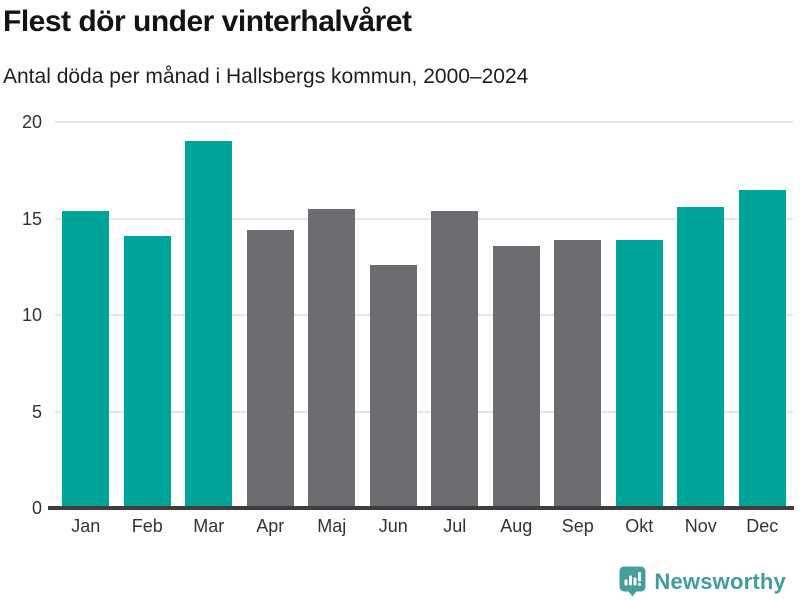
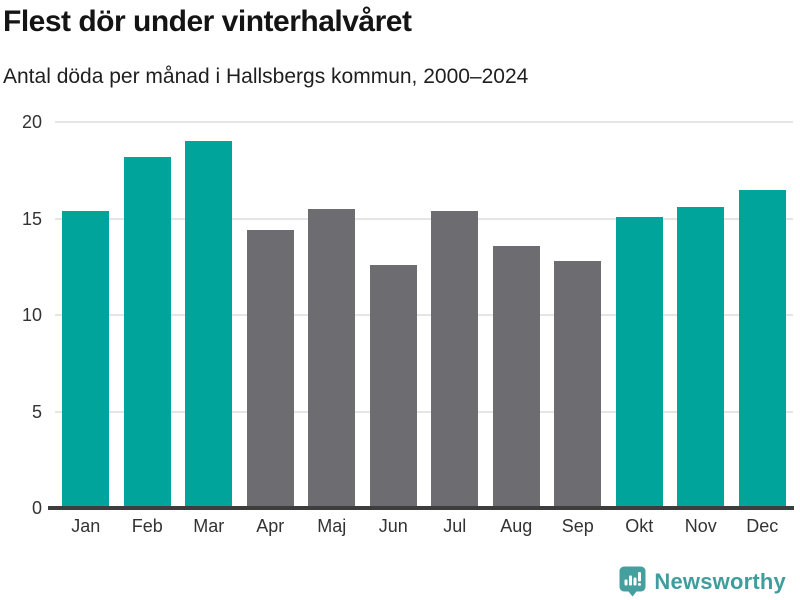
Feb: 14.1 -> 18.2
Sep: 13.9 -> 12.8
Okt: 13.9 -> 15.1
